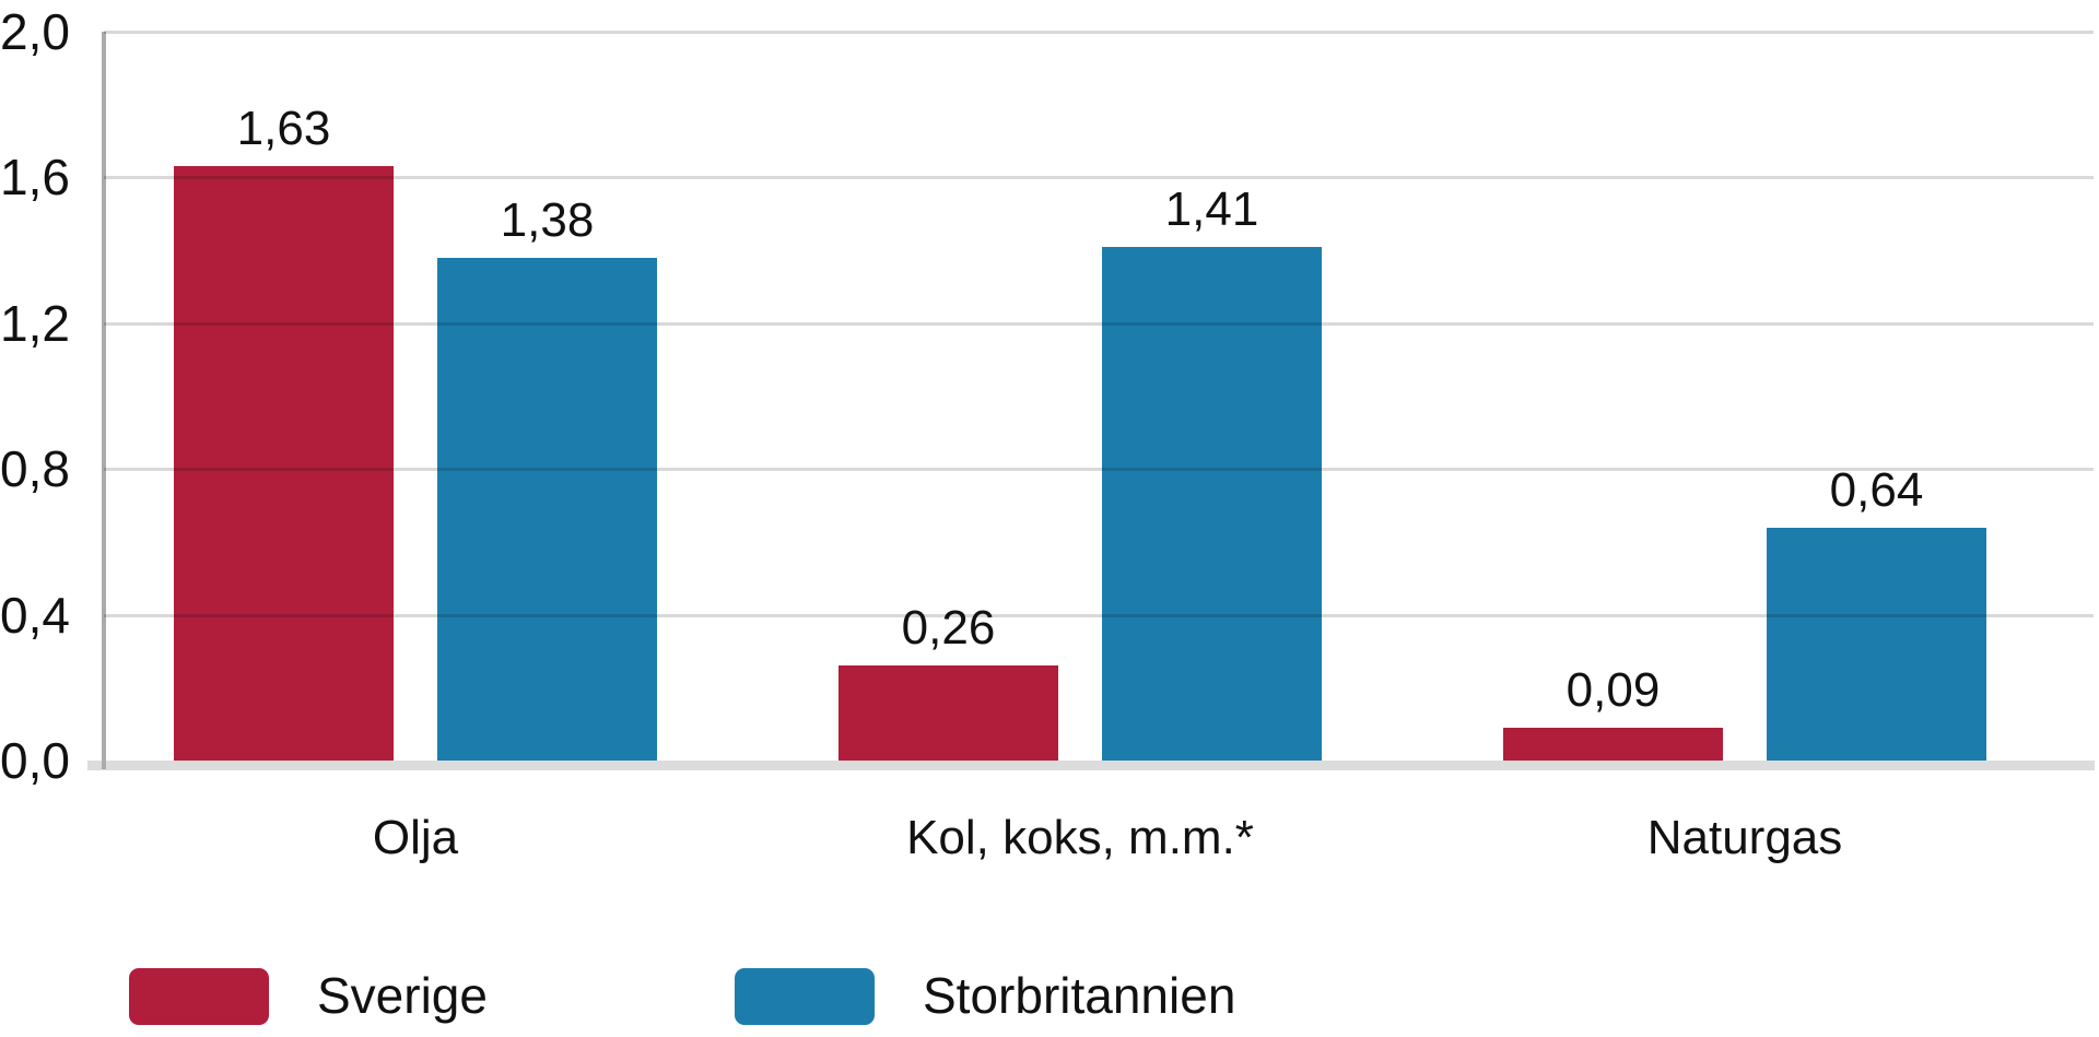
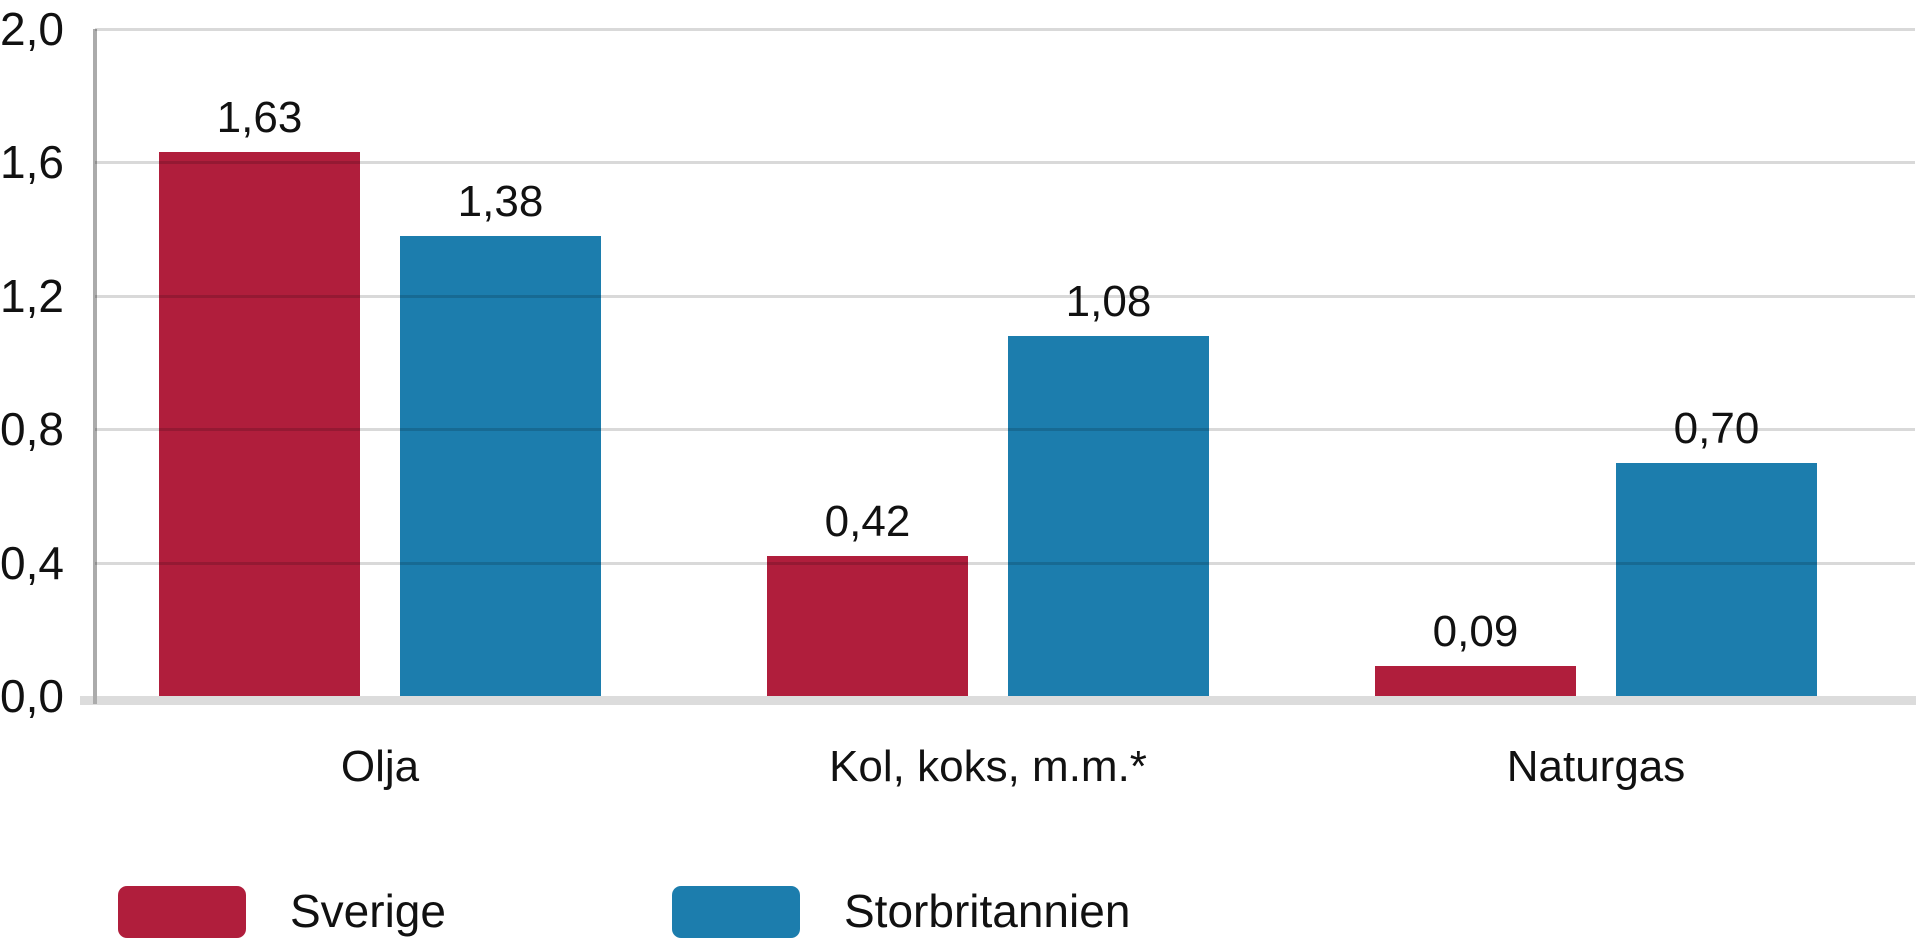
Sverige/Kol, koks, m.m.*: 0,26 -> 0,42
Storbritannien/Kol, koks, m.m.*: 1,41 -> 1,08
Storbritannien/Naturgas: 0,64 -> 0,70
